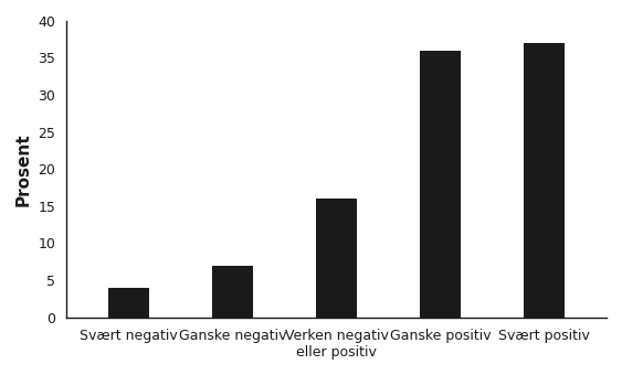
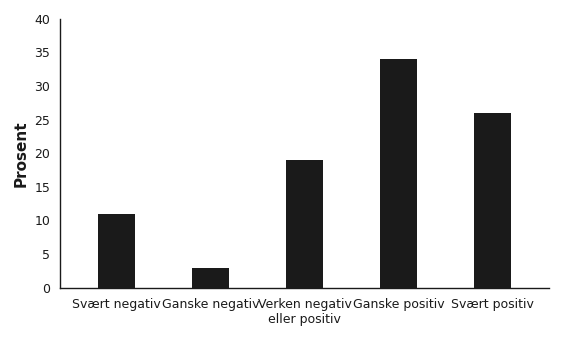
Svært negativ: 4 -> 11
Ganske negativ: 7 -> 3
Verken negativ eller positiv: 16 -> 19
Ganske positiv: 36 -> 34
Svært positiv: 37 -> 26
